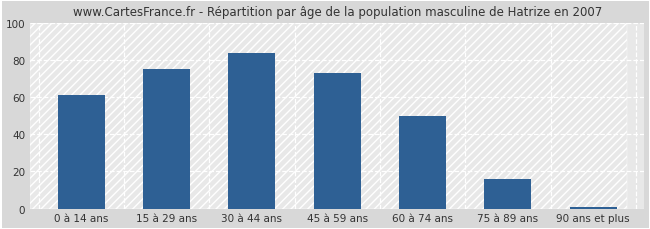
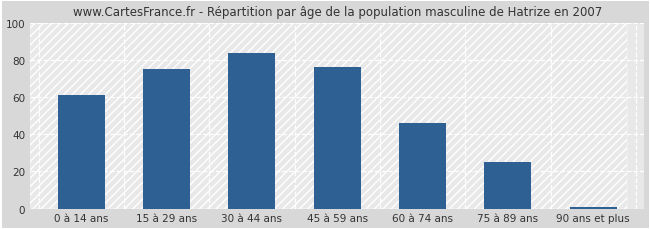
45 à 59 ans: 73 -> 76
60 à 74 ans: 50 -> 46
75 à 89 ans: 16 -> 25
